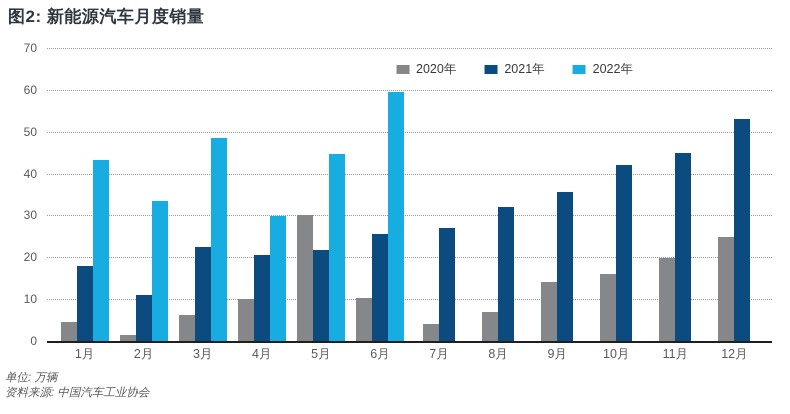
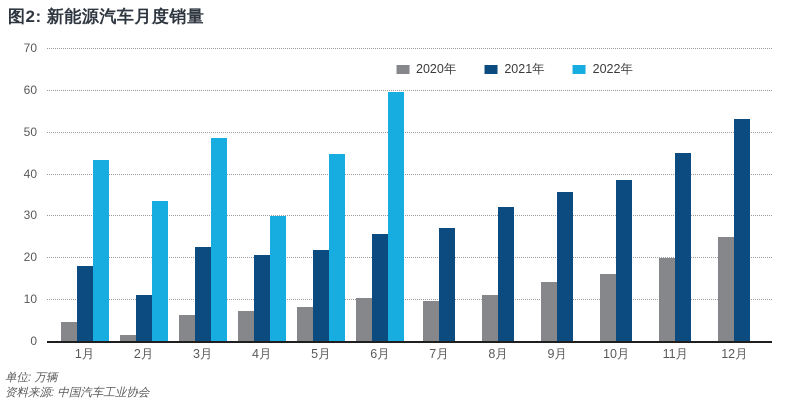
2020年/4月: 10 -> 7
2020年/5月: 30 -> 8
2020年/7月: 4 -> 10
2020年/8月: 7 -> 11
2021年/10月: 42 -> 38
